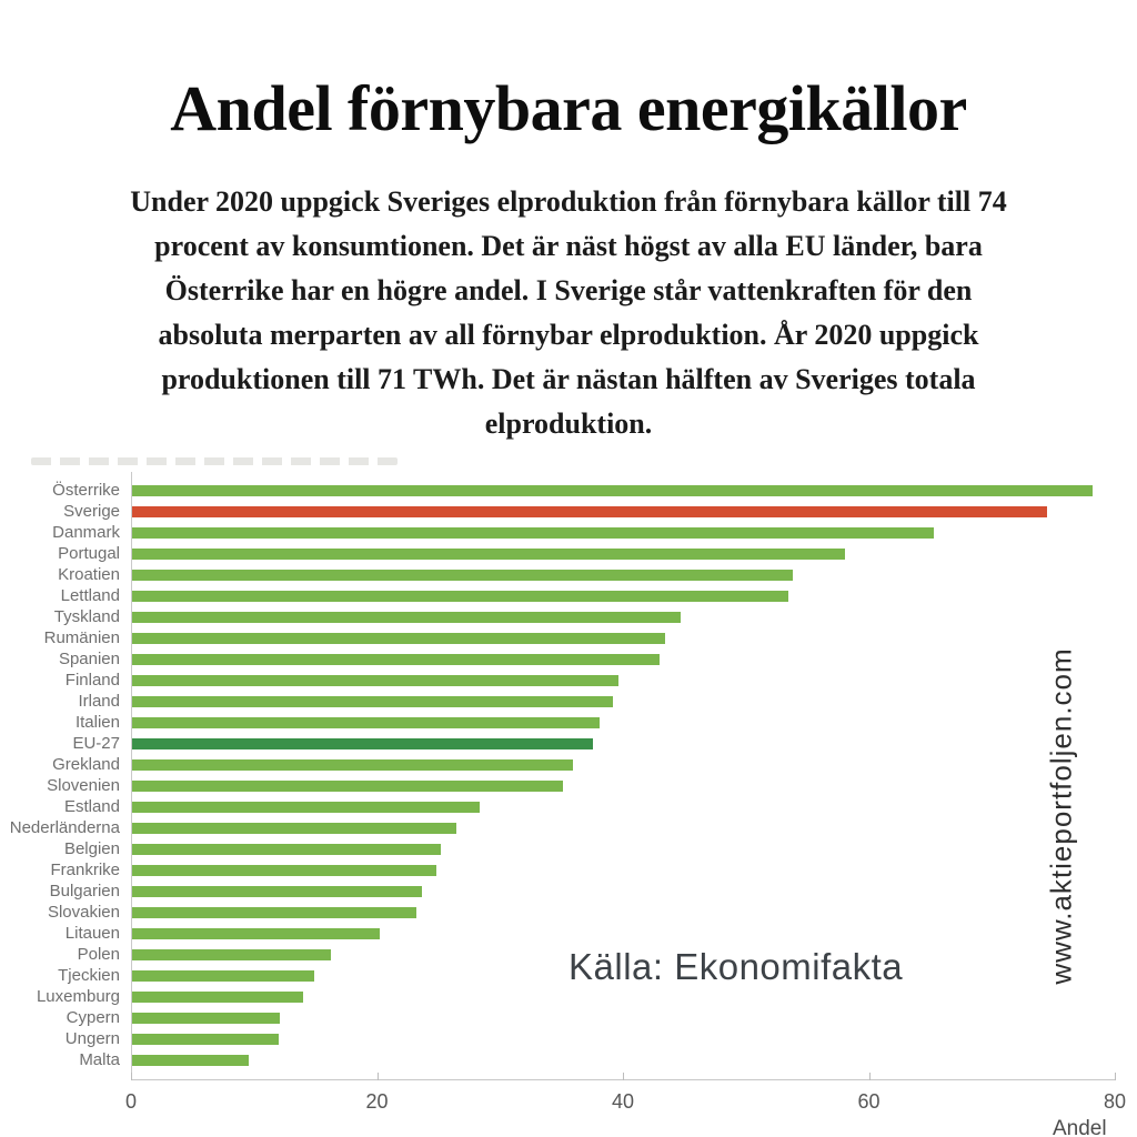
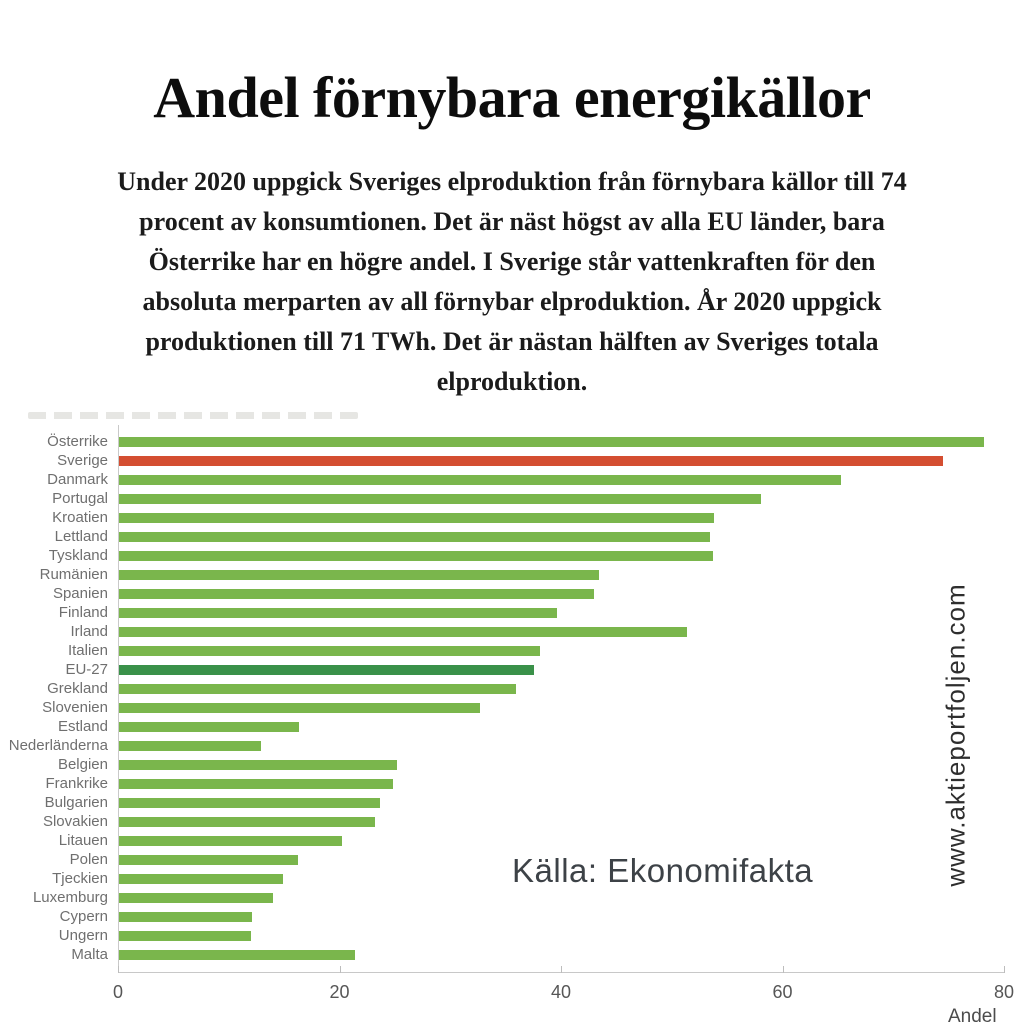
Tyskland: 44.7 -> 53.7
Irland: 39.1 -> 51.3
Slovenien: 35.1 -> 32.6
Estland: 28.3 -> 16.3
Nederländerna: 26.4 -> 12.8
Malta: 9.5 -> 21.3
